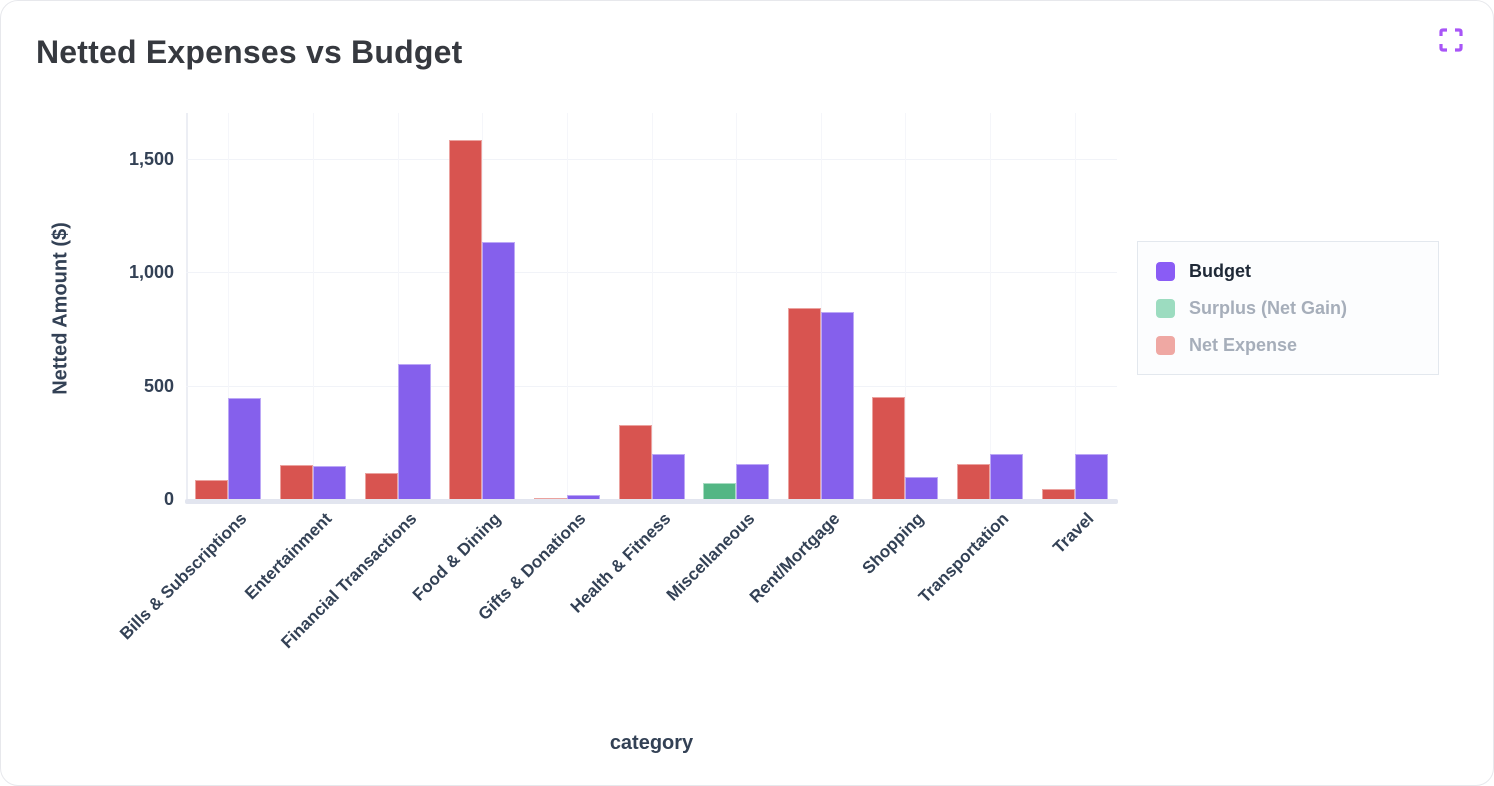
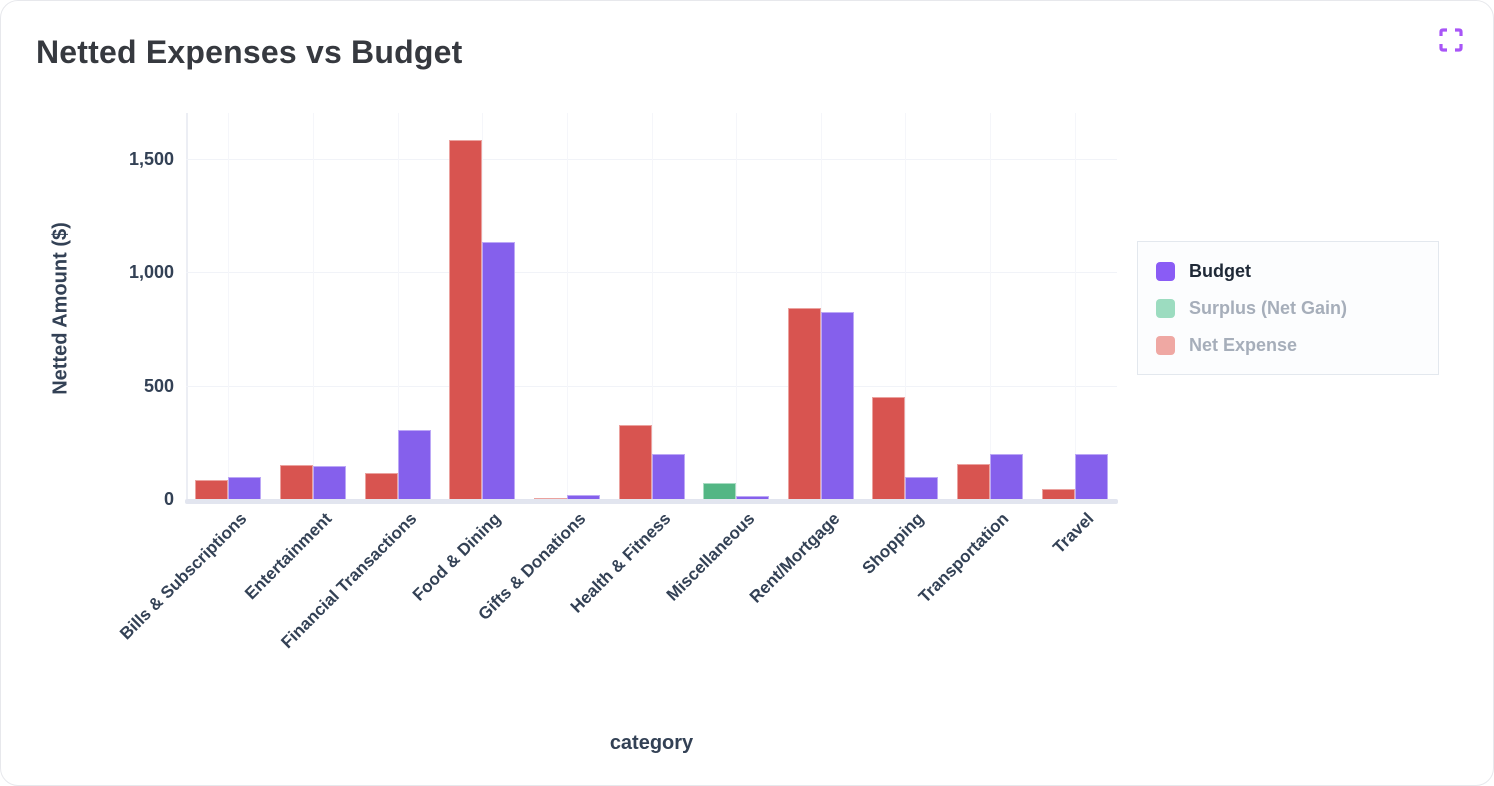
Budget/Bills & Subscriptions: 450 -> 100
Budget/Financial Transactions: 600 -> 310
Budget/Miscellaneous: 160 -> 20
